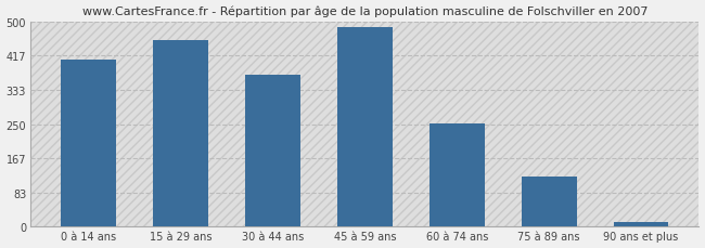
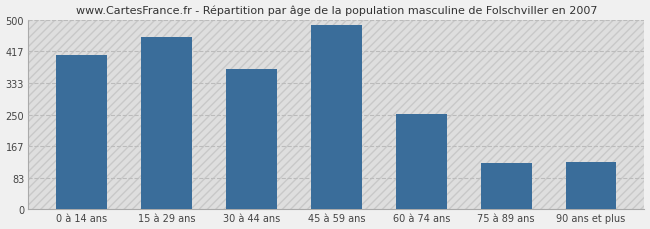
90 ans et plus: 10 -> 125
